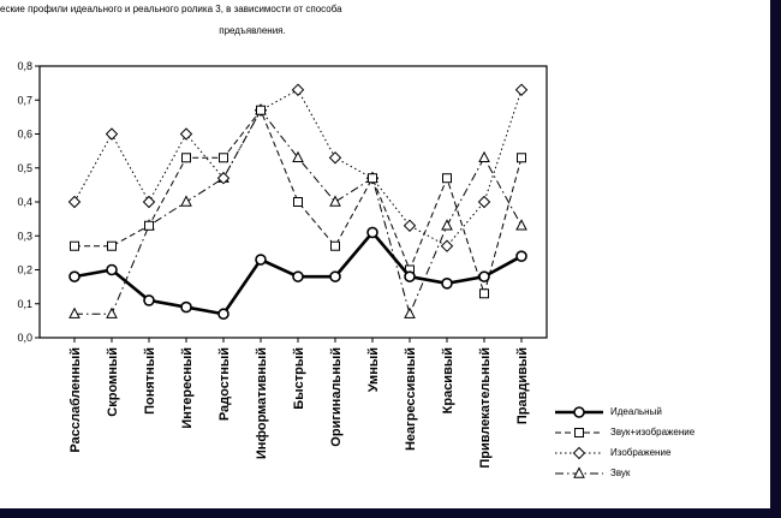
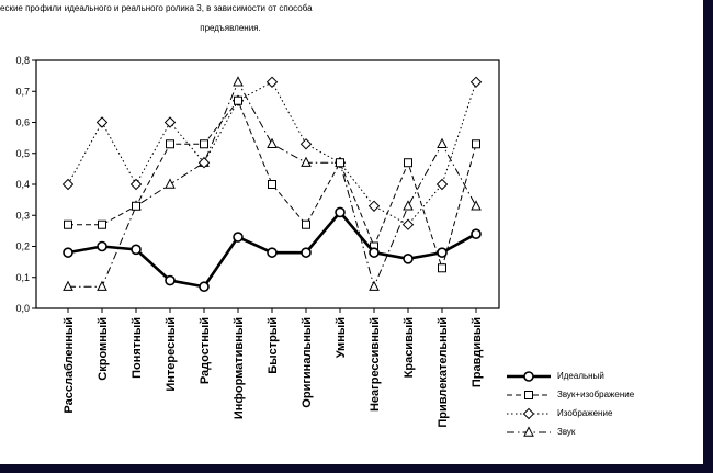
Идеальный/Понятный: 0,11 -> 0,19
Звук/Информативный: 0,67 -> 0,73
Звук/Оригинальный: 0,40 -> 0,47
